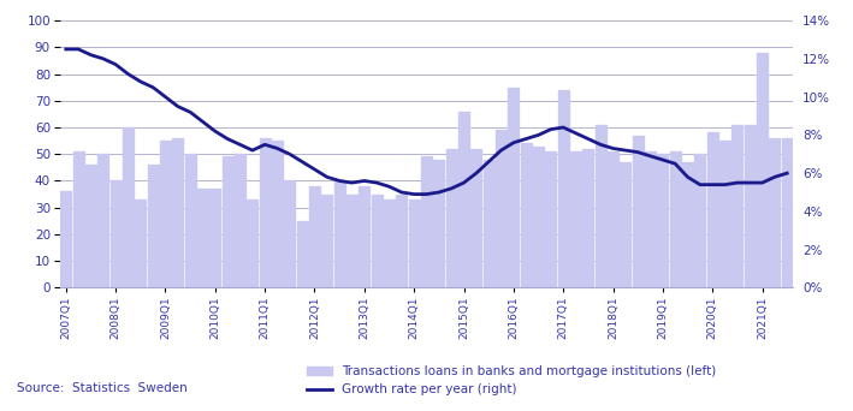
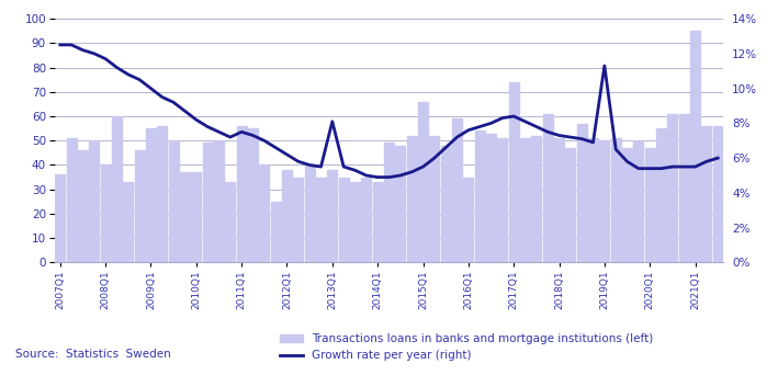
Growth rate per year (right)/2013Q1: 5.6% -> 8.1%
Transactions loans in banks and mortgage institutions (left)/2016Q1: 75 -> 35
Growth rate per year (right)/2019Q1: 6.7% -> 11.3%
Transactions loans in banks and mortgage institutions (left)/2020Q1: 58 -> 47
Transactions loans in banks and mortgage institutions (left)/2021Q1: 88 -> 95
